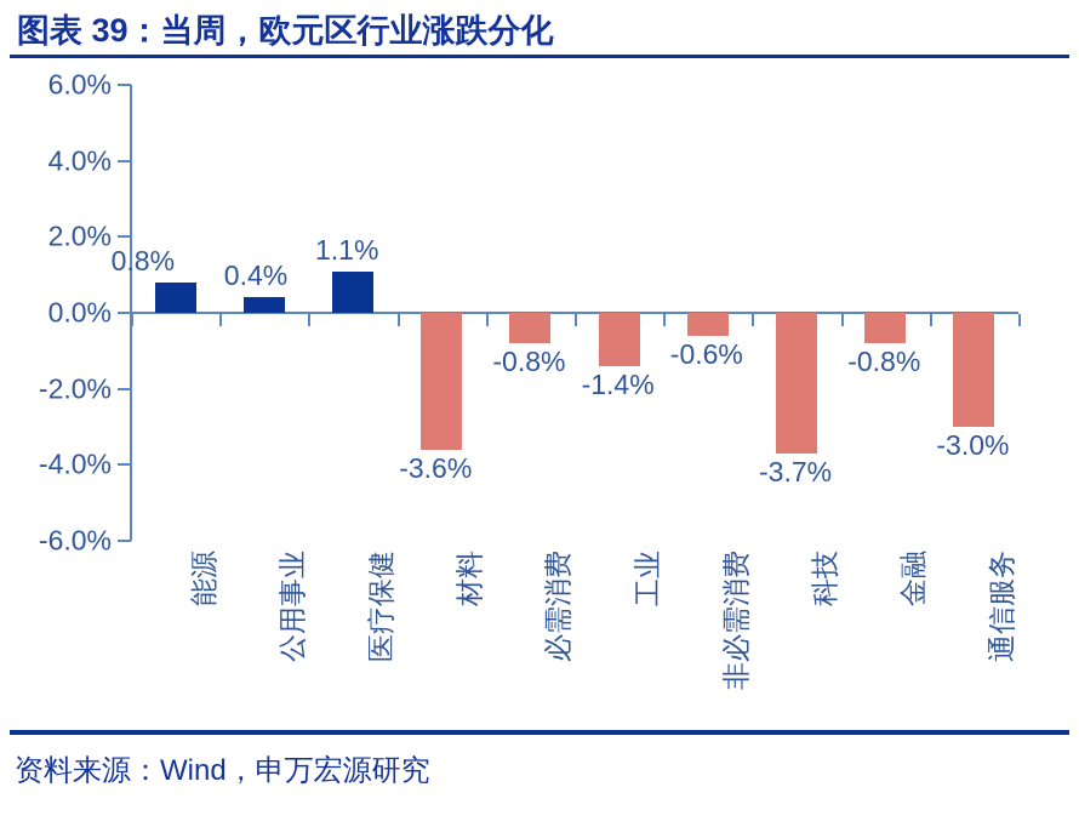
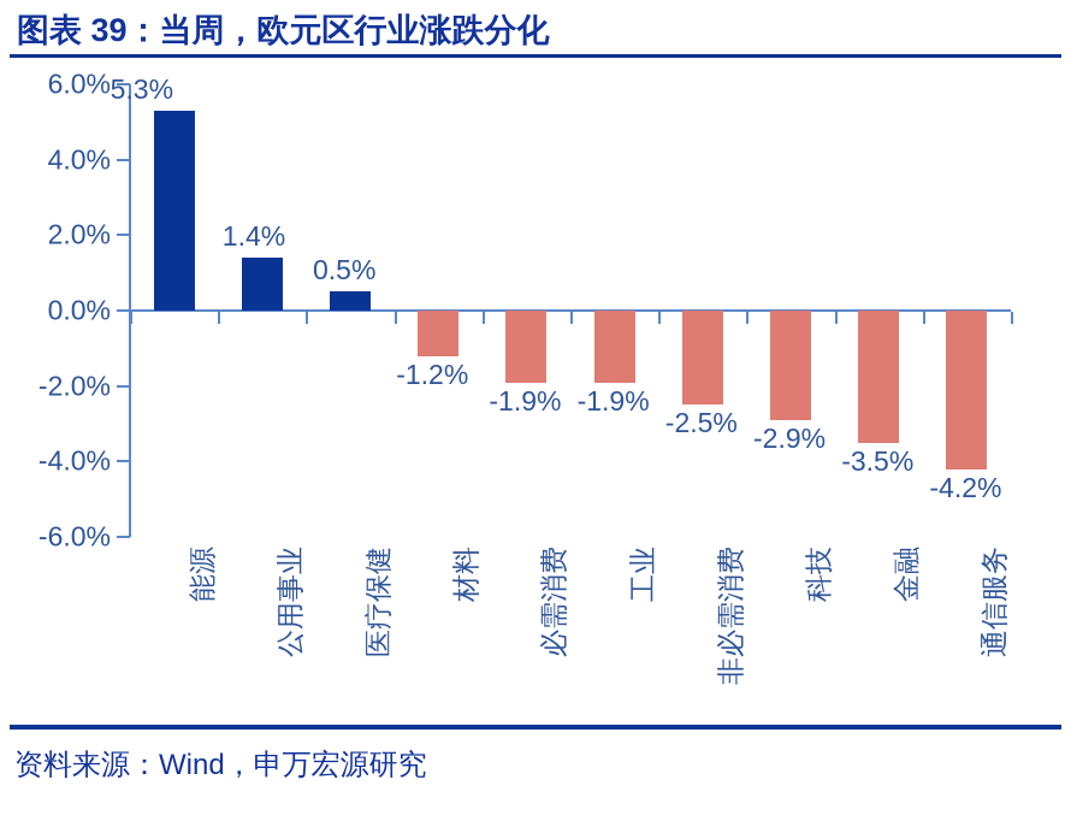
能源: 0.8% -> 5.3%
公用事业: 0.4% -> 1.4%
医疗保健: 1.1% -> 0.5%
材料: -3.6% -> -1.2%
必需消费: -0.8% -> -1.9%
工业: -1.4% -> -1.9%
非必需消费: -0.6% -> -2.5%
科技: -3.7% -> -2.9%
金融: -0.8% -> -3.5%
通信服务: -3.0% -> -4.2%
